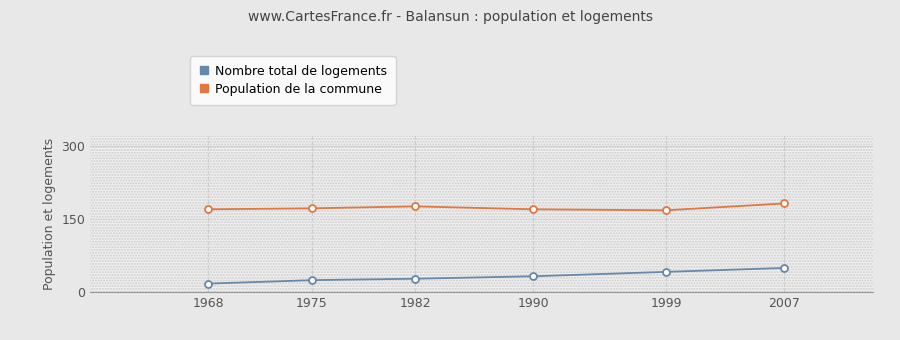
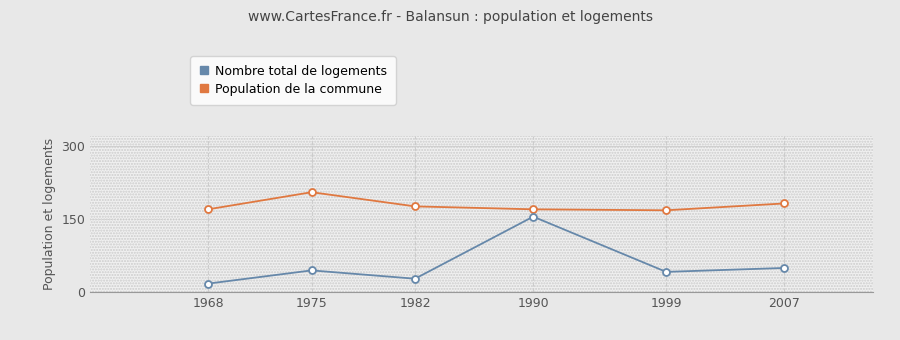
Nombre total de logements/1975: 25 -> 45
Population de la commune/1975: 172 -> 205
Nombre total de logements/1990: 33 -> 155
